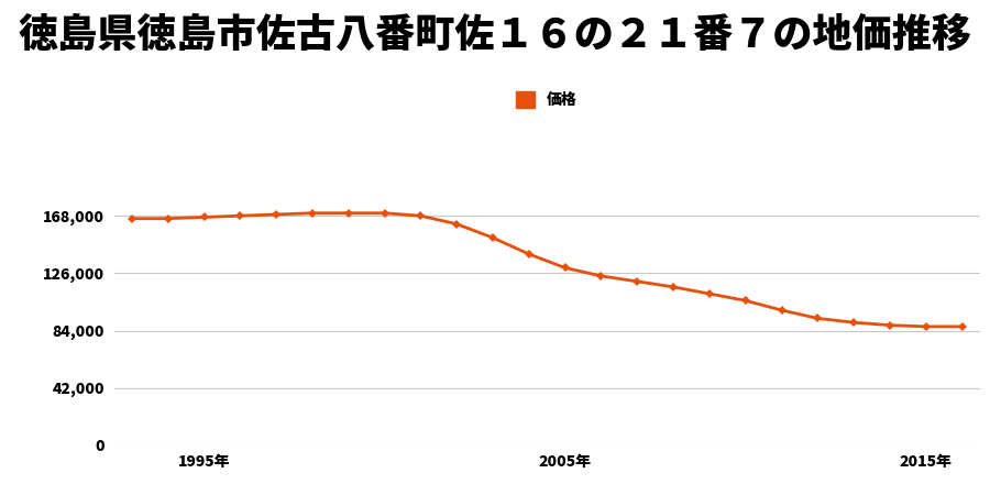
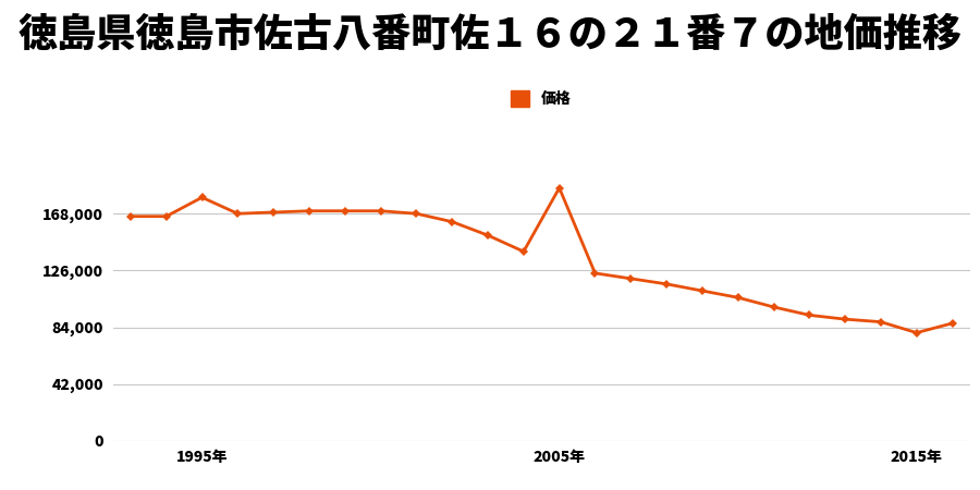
1995年: 167,000 -> 180,000
2005年: 130,000 -> 187,000
2015年: 87,000 -> 80,000
